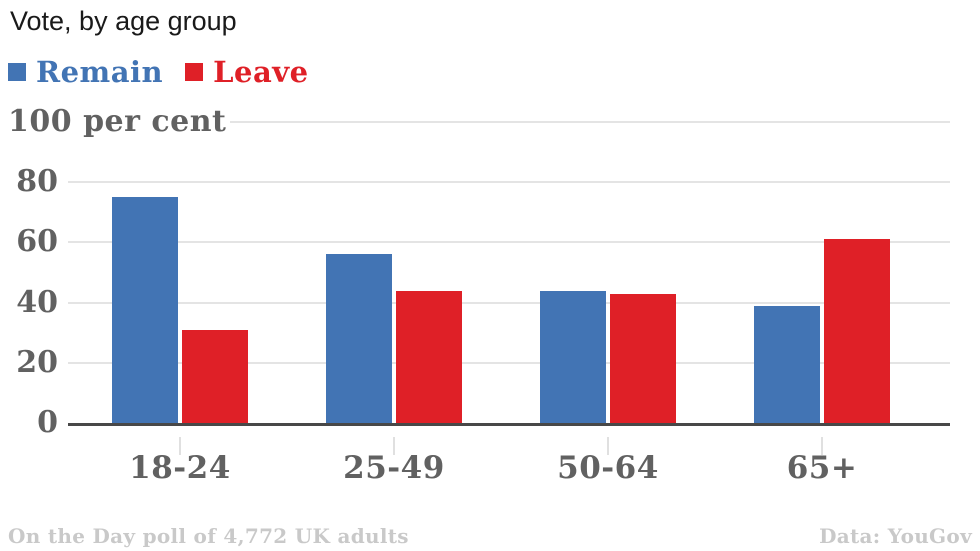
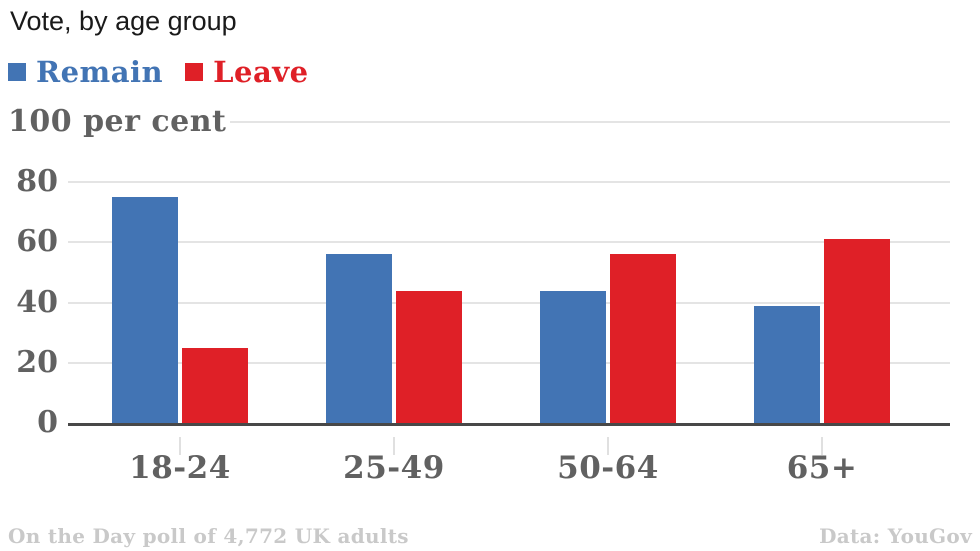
Leave/18-24: 31 -> 25
Leave/50-64: 43 -> 56
